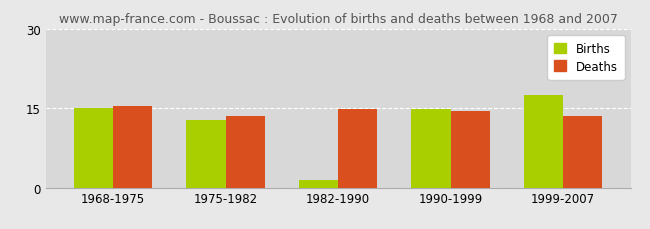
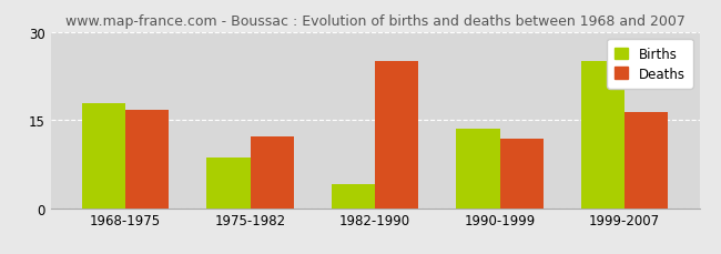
Births/1968-1975: 15.0 -> 17.8
Deaths/1968-1975: 15.5 -> 16.8
Births/1975-1982: 12.8 -> 8.6
Deaths/1975-1982: 13.5 -> 12.2
Births/1982-1990: 1.5 -> 4.0
Deaths/1982-1990: 14.8 -> 25.0
Births/1990-1999: 14.8 -> 13.6
Deaths/1990-1999: 14.4 -> 11.8
Births/1999-2007: 17.5 -> 25.0
Deaths/1999-2007: 13.5 -> 16.4
